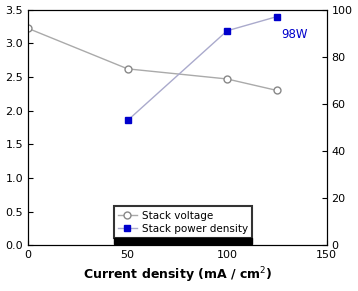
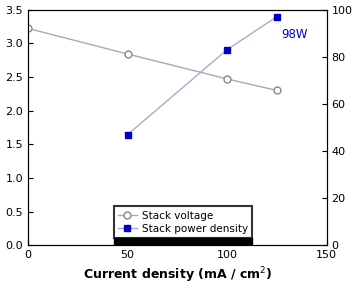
Stack voltage/50: 2.62 -> 2.84
Stack power density/50: 53 -> 47
Stack power density/100: 91 -> 83
